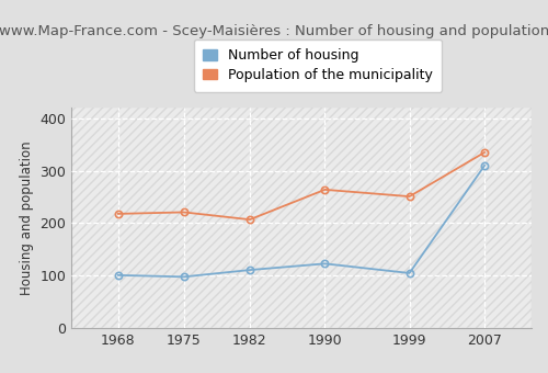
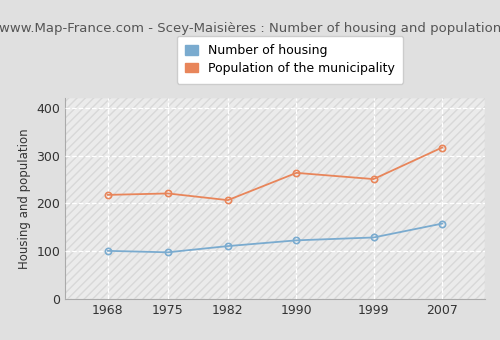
Number of housing/1999: 105 -> 129
Number of housing/2007: 310 -> 158
Population of the municipality/2007: 335 -> 317
